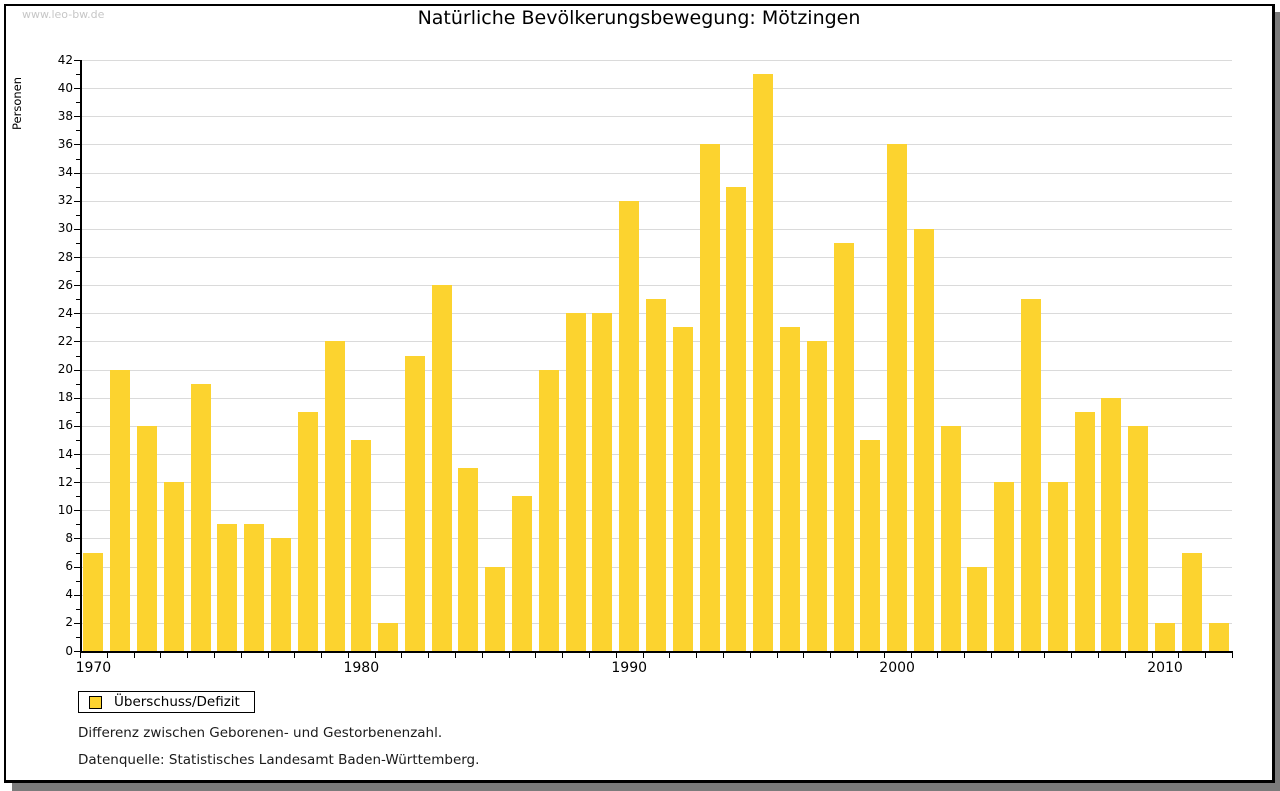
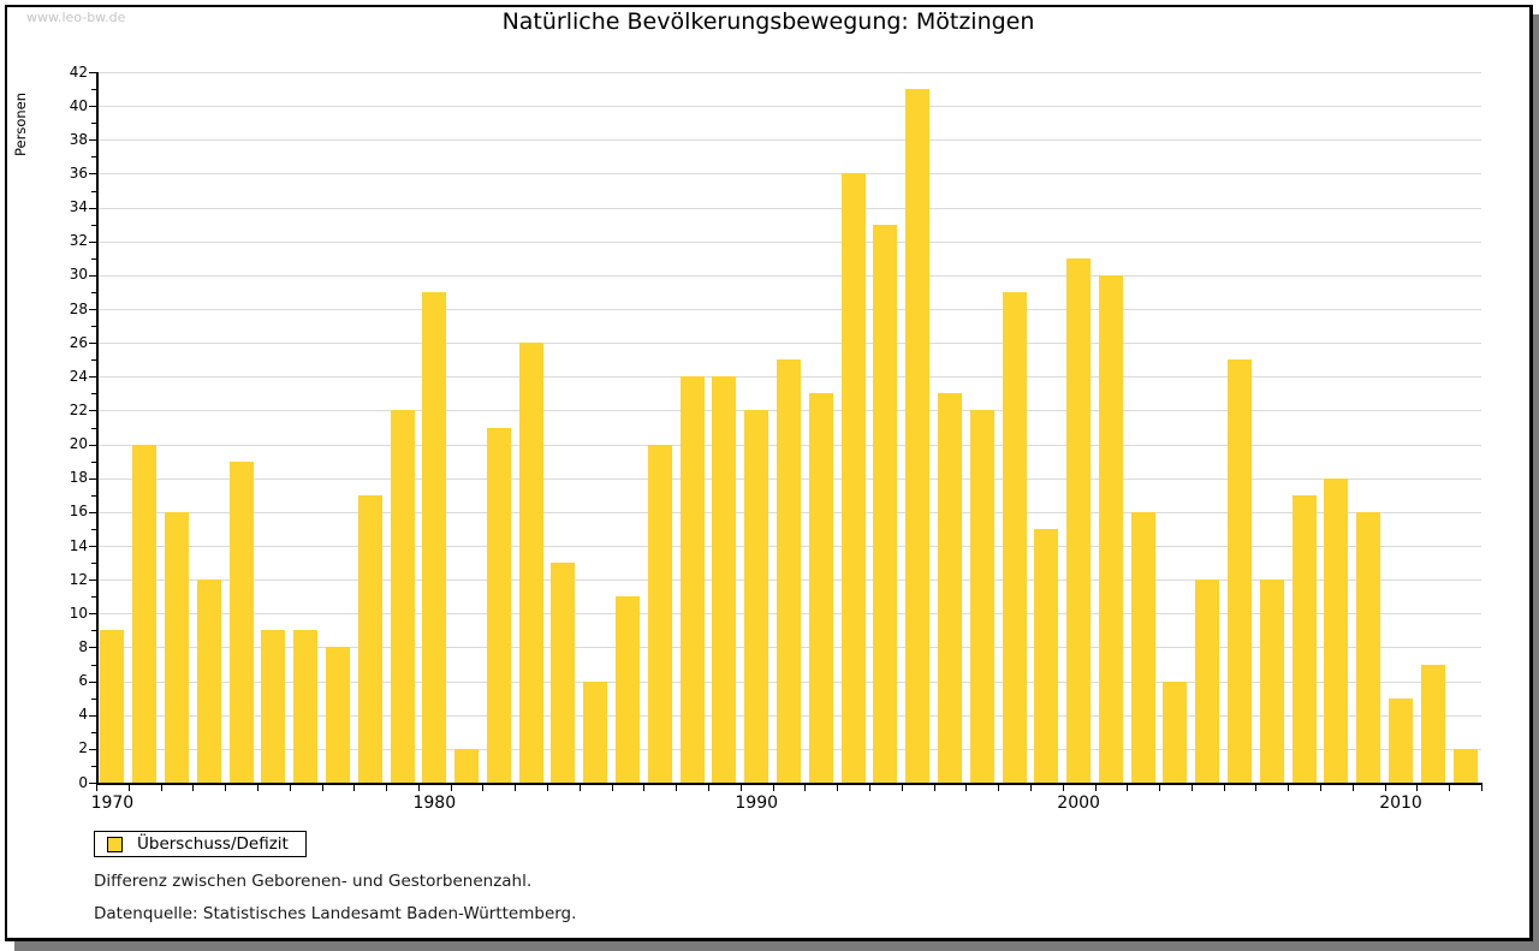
1970: 7 -> 9
1980: 15 -> 29
1990: 32 -> 22
2000: 36 -> 31
2010: 2 -> 5
